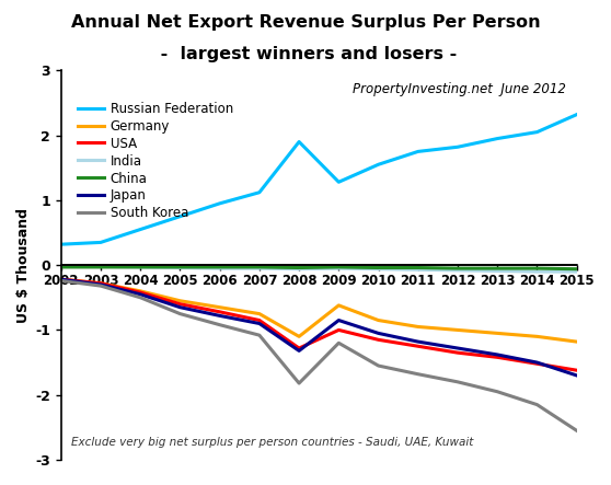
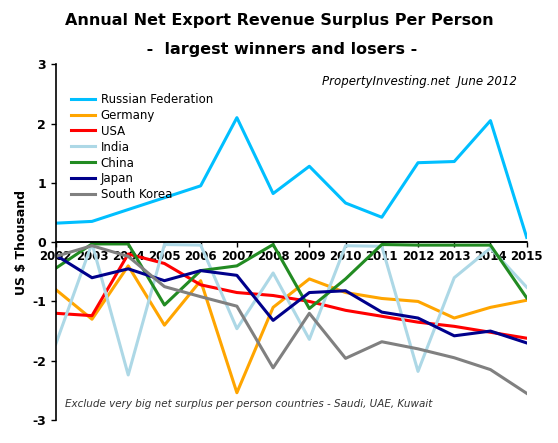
Germany/2002: -0.22 -> -0.80
USA/2002: -0.22 -> -1.20
India/2002: -0.02 -> -1.72
China/2002: -0.03 -> -0.44
Germany/2003: -0.28 -> -1.30
USA/2003: -0.28 -> -1.24
Japan/2003: -0.30 -> -0.60
South Korea/2003: -0.32 -> -0.06
USA/2004: -0.42 -> -0.20
India/2004: -0.03 -> -2.24
South Korea/2004: -0.50 -> -0.24
Germany/2005: -0.55 -> -1.40
USA/2005: -0.60 -> -0.36
China/2005: -0.03 -> -1.06
China/2006: -0.03 -> -0.48
Japan/2006: -0.78 -> -0.48
Russian Federation/2007: 1.12 -> 2.10
Germany/2007: -0.75 -> -2.54
India/2007: -0.05 -> -1.46
China/2007: -0.03 -> -0.40
Japan/2007: -0.90 -> -0.56
Russian Federation/2008: 1.90 -> 0.82
USA/2008: -1.28 -> -0.90
India/2008: -0.06 -> -0.52
South Korea/2008: -1.82 -> -2.12
India/2009: -0.05 -> -1.64
China/2009: -0.03 -> -1.12
Russian Federation/2010: 1.55 -> 0.66
China/2010: -0.04 -> -0.62
Japan/2010: -1.05 -> -0.82
South Korea/2010: -1.55 -> -1.96
Russian Federation/2011: 1.75 -> 0.42
Russian Federation/2012: 1.82 -> 1.34
India/2012: -0.08 -> -2.18
Russian Federation/2013: 1.95 -> 1.36
Germany/2013: -1.05 -> -1.28
India/2013: -0.09 -> -0.60
Japan/2013: -1.38 -> -1.58
Russian Federation/2015: 2.32 -> 0.08
Germany/2015: -1.18 -> -0.98
India/2015: -0.10 -> -0.76
China/2015: -0.06 -> -0.94
